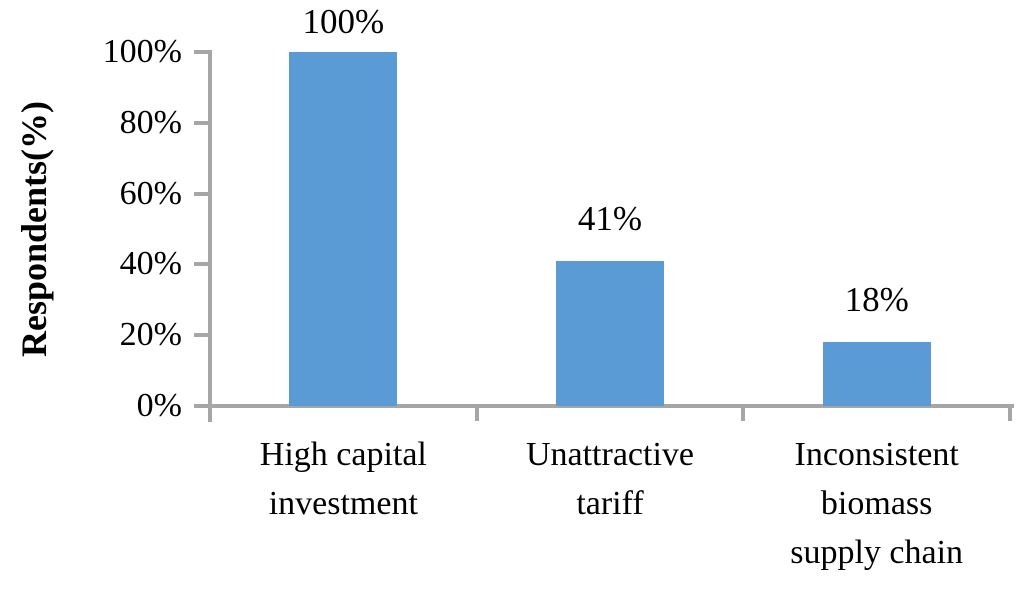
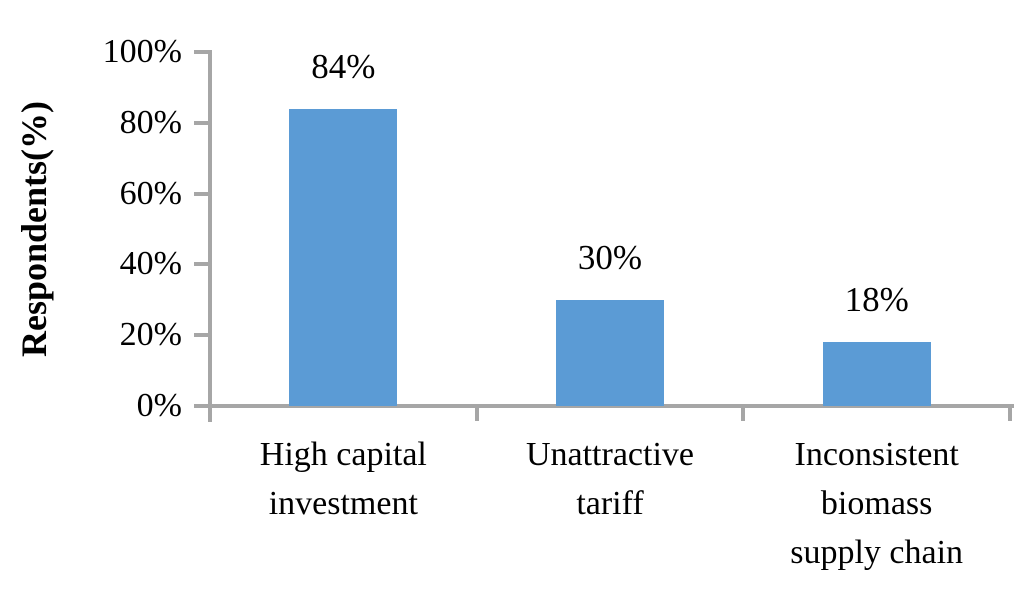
High capital investment: 100% -> 84%
Unattractive tariff: 41% -> 30%
